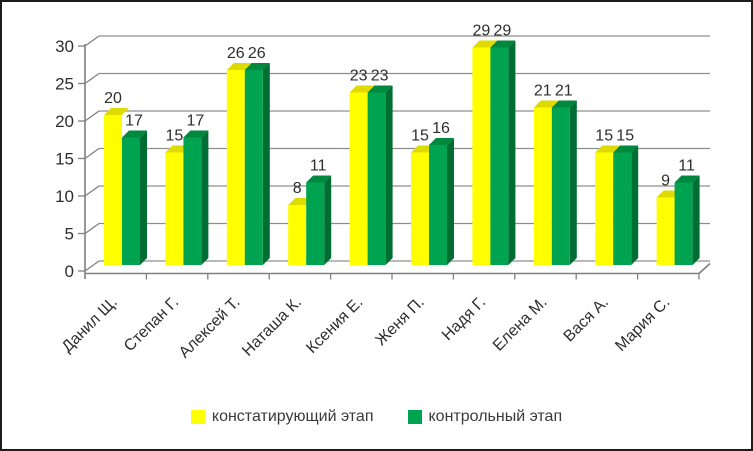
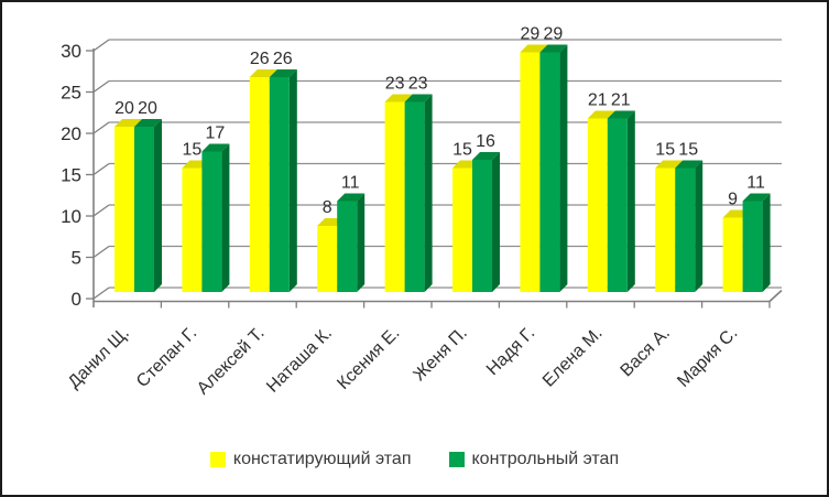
контрольный этап/Данил Щ.: 17 -> 20
